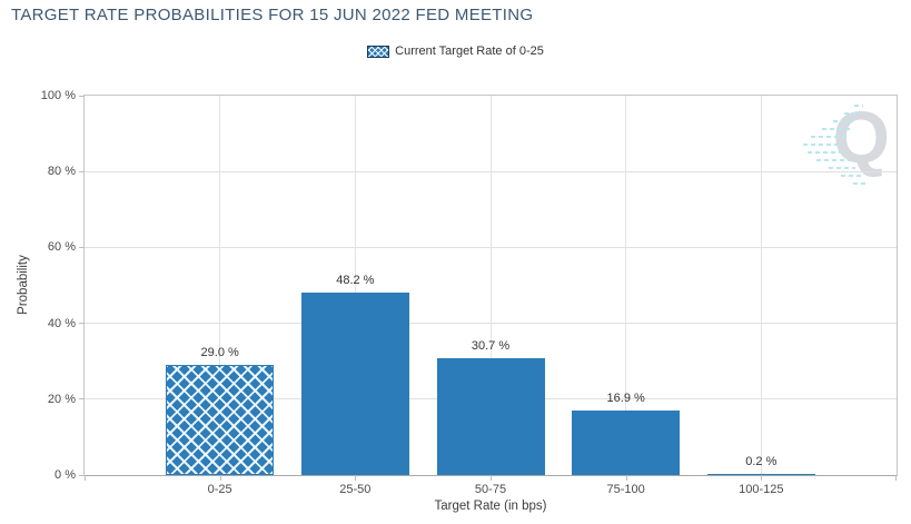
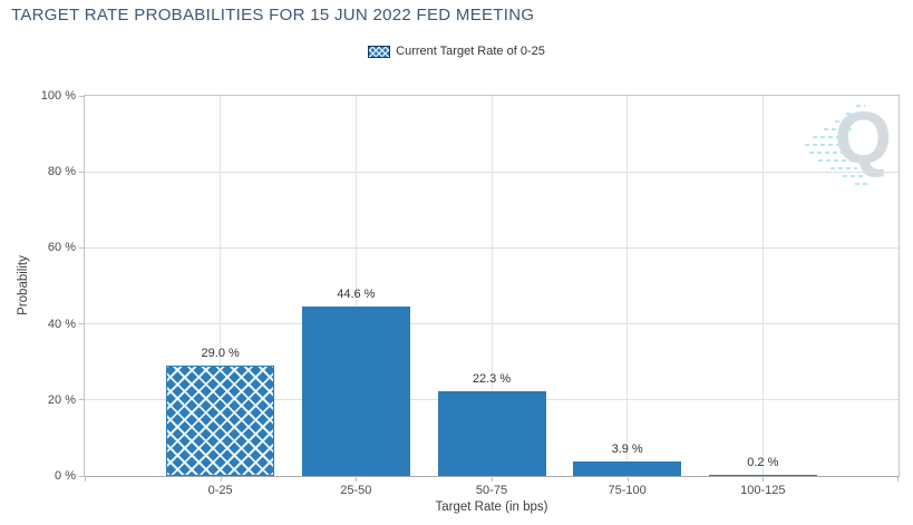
25-50: 48.2 -> 44.6
50-75: 30.7 -> 22.3
75-100: 16.9 -> 3.9
